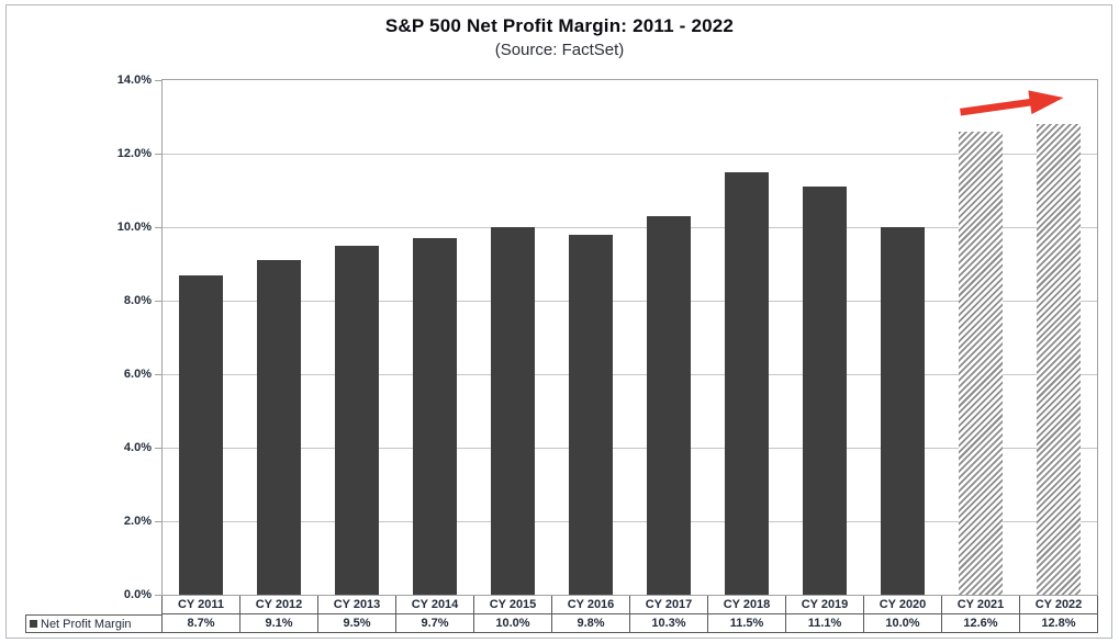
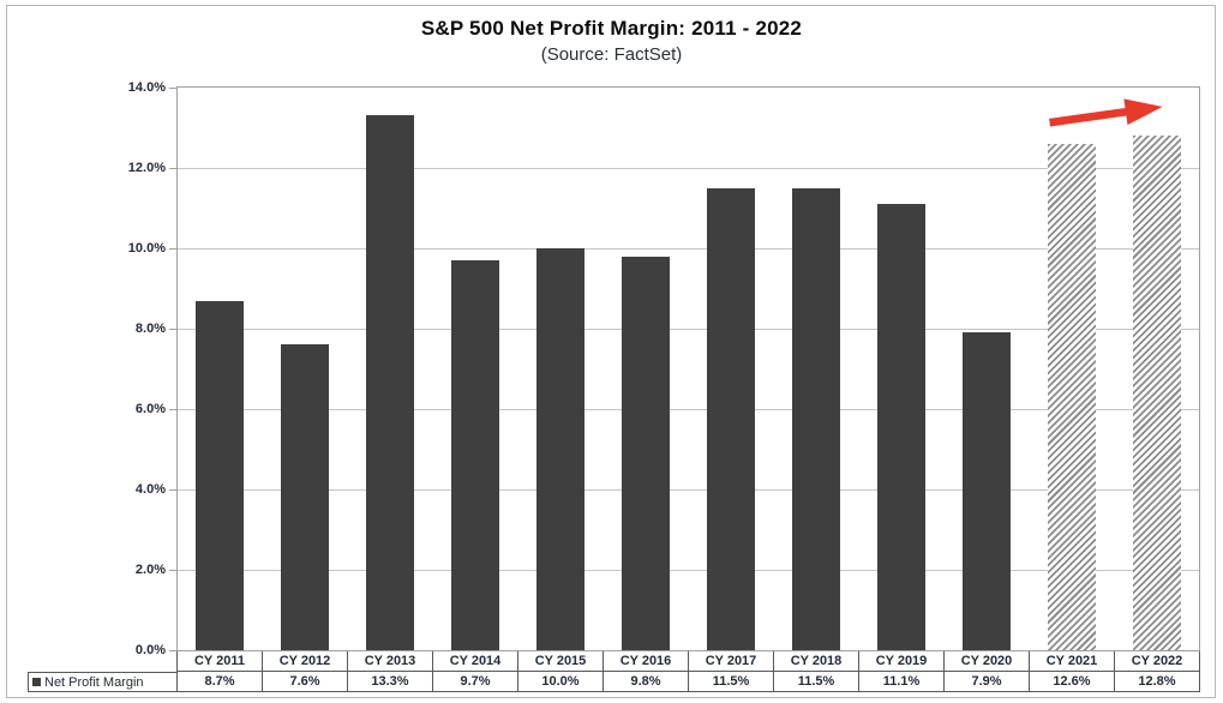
CY 2012: 9.1% -> 7.6%
CY 2013: 9.5% -> 13.3%
CY 2017: 10.3% -> 11.5%
CY 2020: 10.0% -> 7.9%
